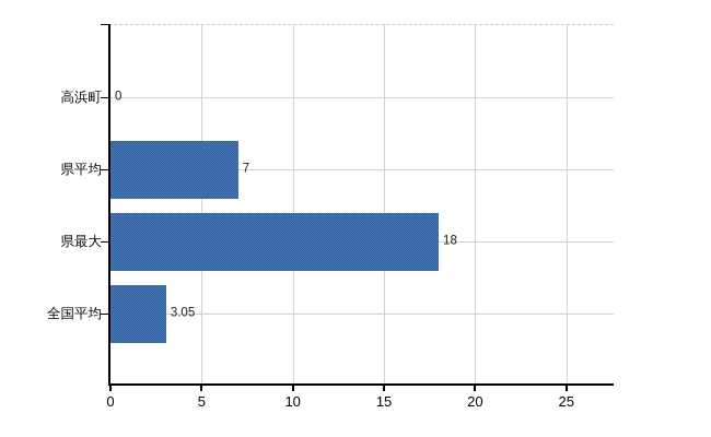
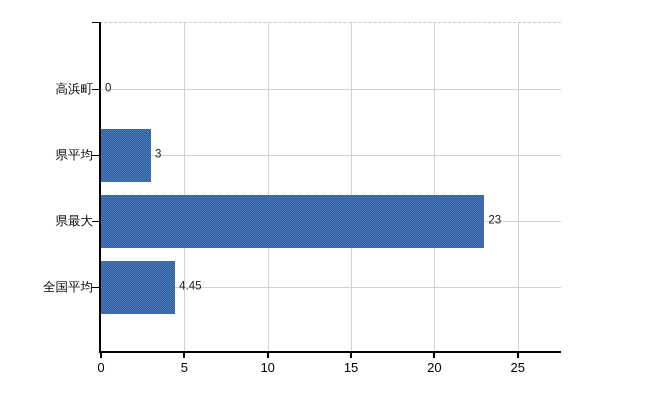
県平均: 7 -> 3
県最大: 18 -> 23
全国平均: 3.05 -> 4.45
